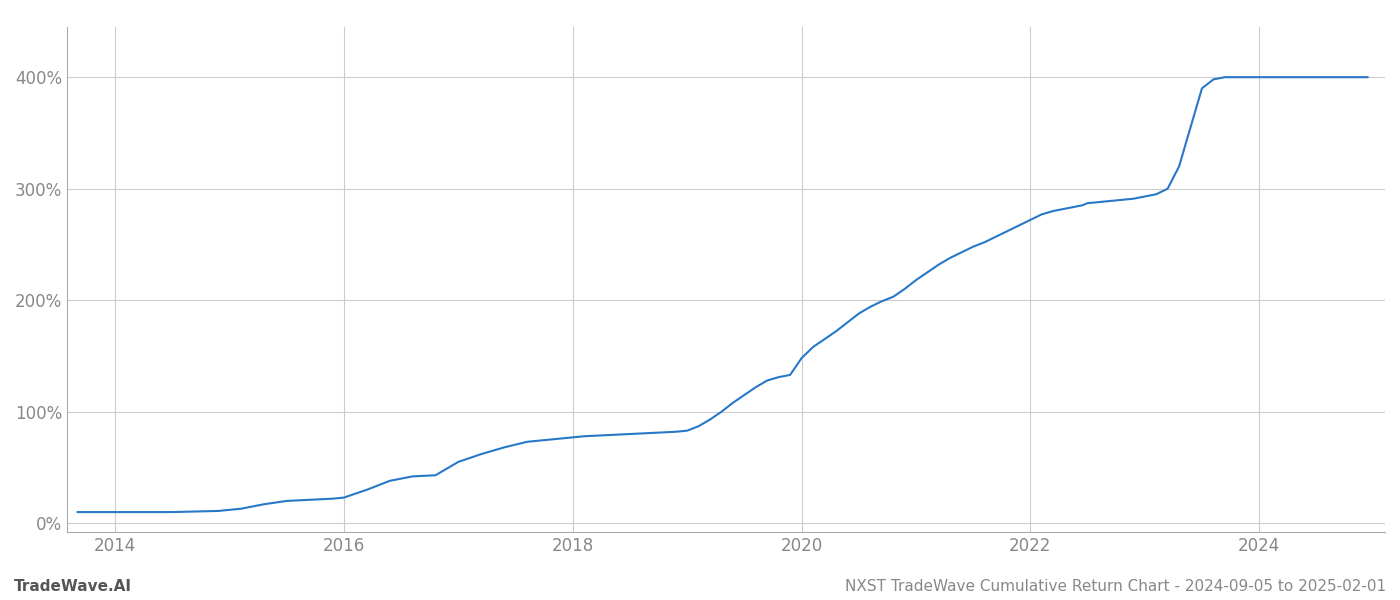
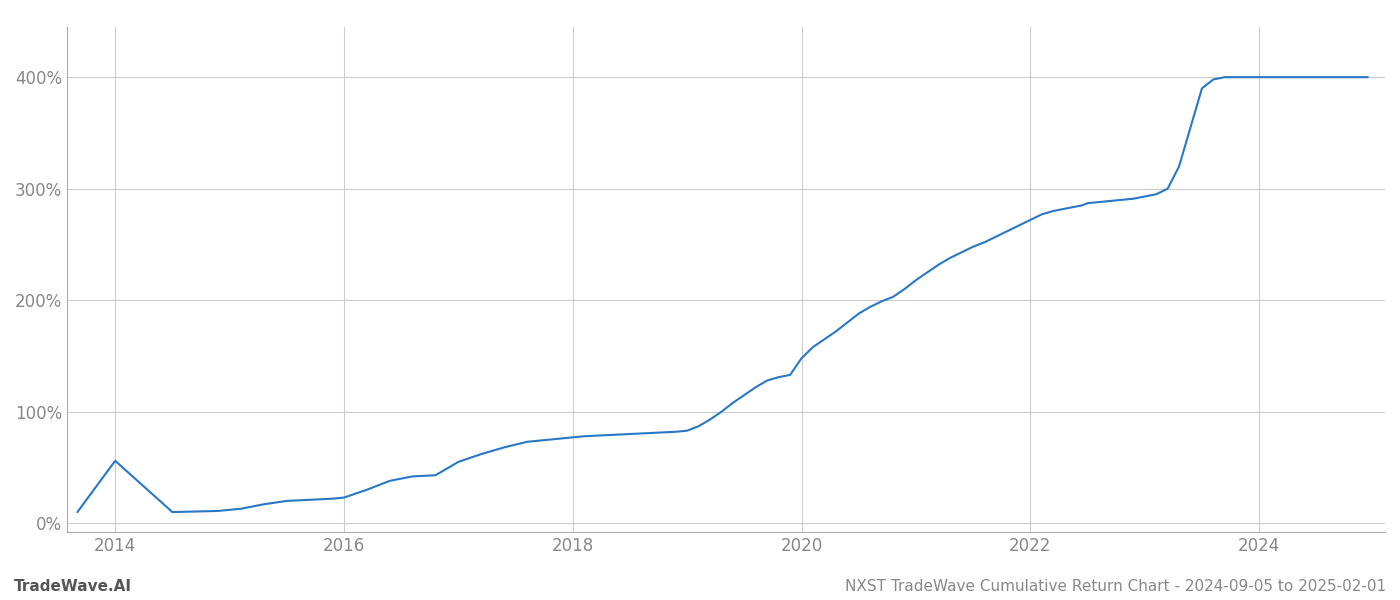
2014: 10% -> 56%
